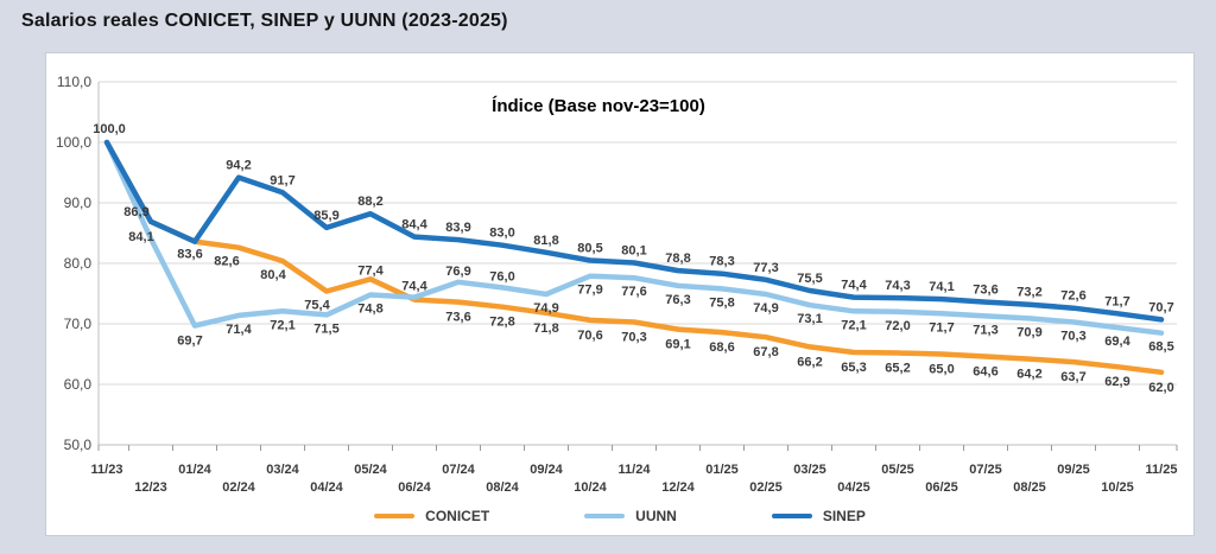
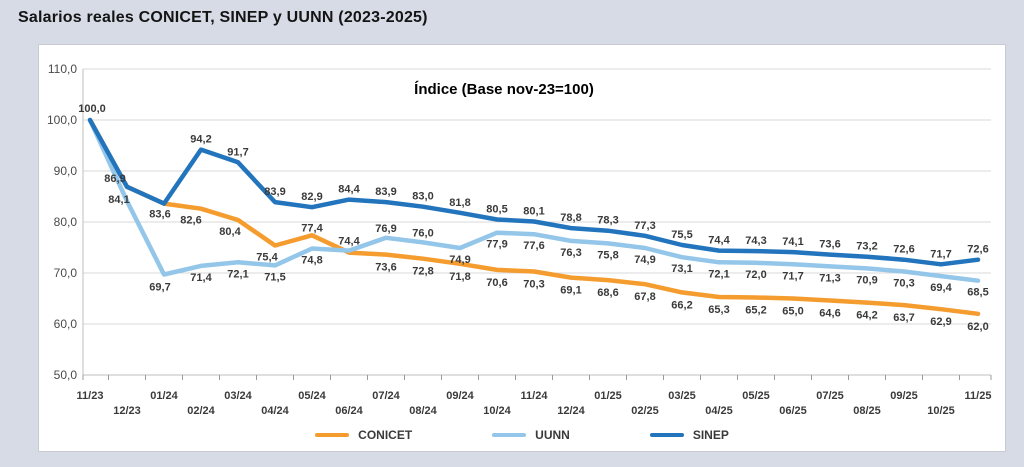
SINEP/04/24: 85,9 -> 83,9
SINEP/05/24: 88,2 -> 82,9
SINEP/11/25: 70,7 -> 72,6
